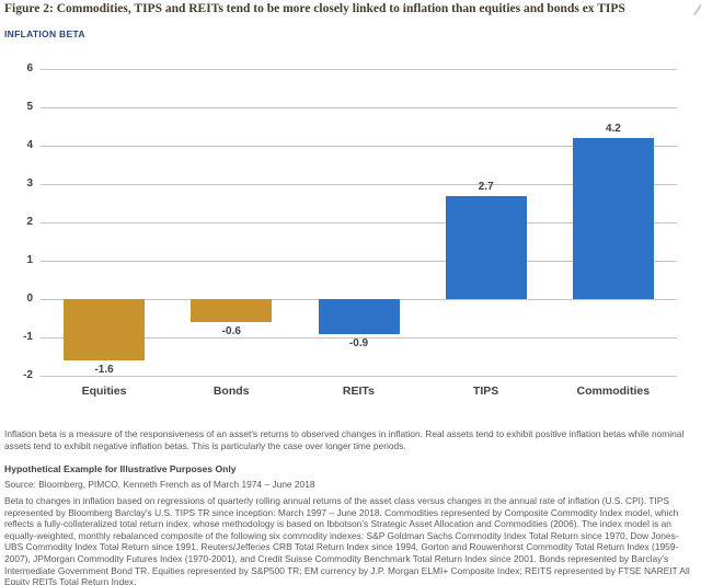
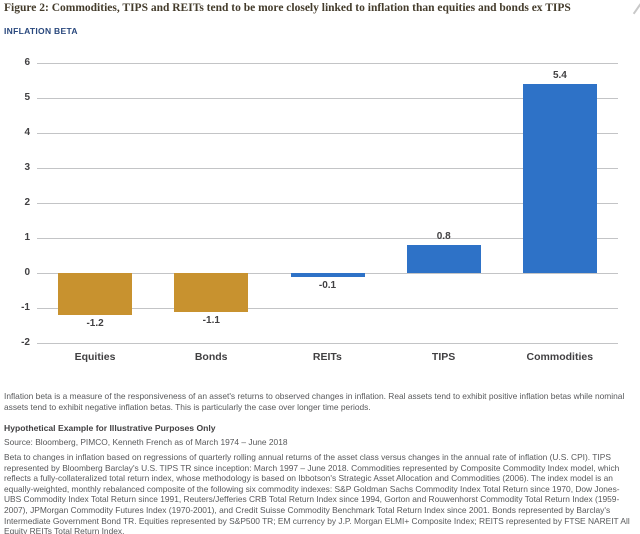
Equities: -1.6 -> -1.2
Bonds: -0.6 -> -1.1
REITs: -0.9 -> -0.1
TIPS: 2.7 -> 0.8
Commodities: 4.2 -> 5.4
